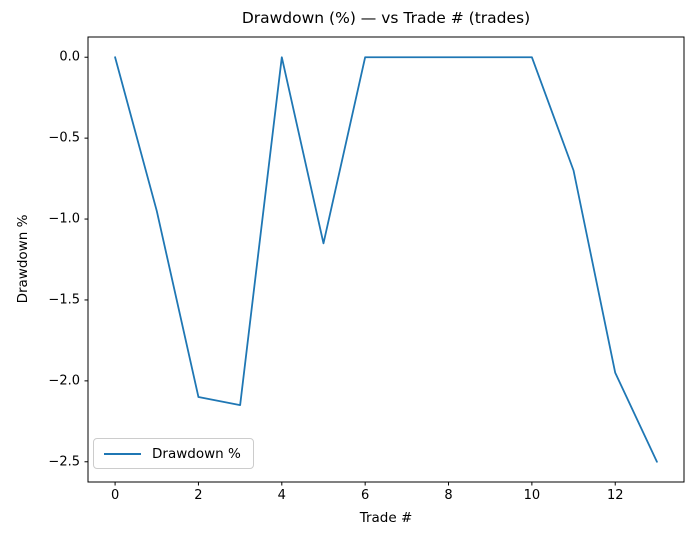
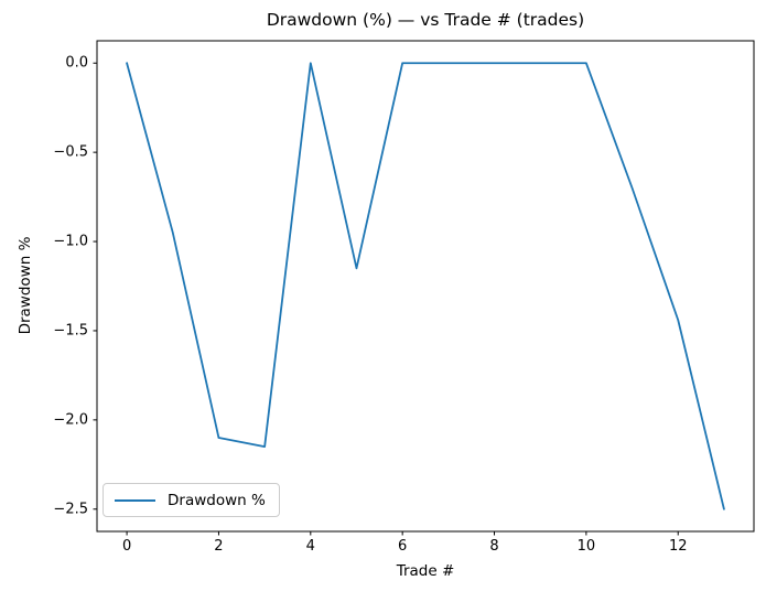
12: -1.95 -> -1.44
